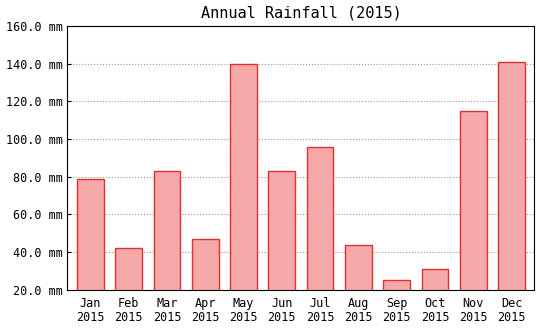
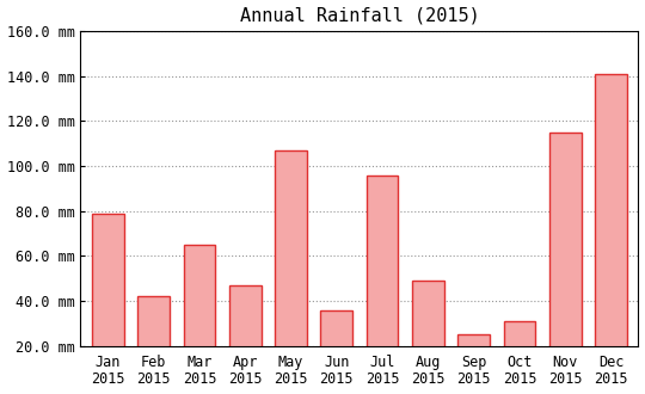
Mar 2015: 83 mm -> 65 mm
May 2015: 140 mm -> 107 mm
Jun 2015: 83 mm -> 36 mm
Aug 2015: 44 mm -> 49 mm
